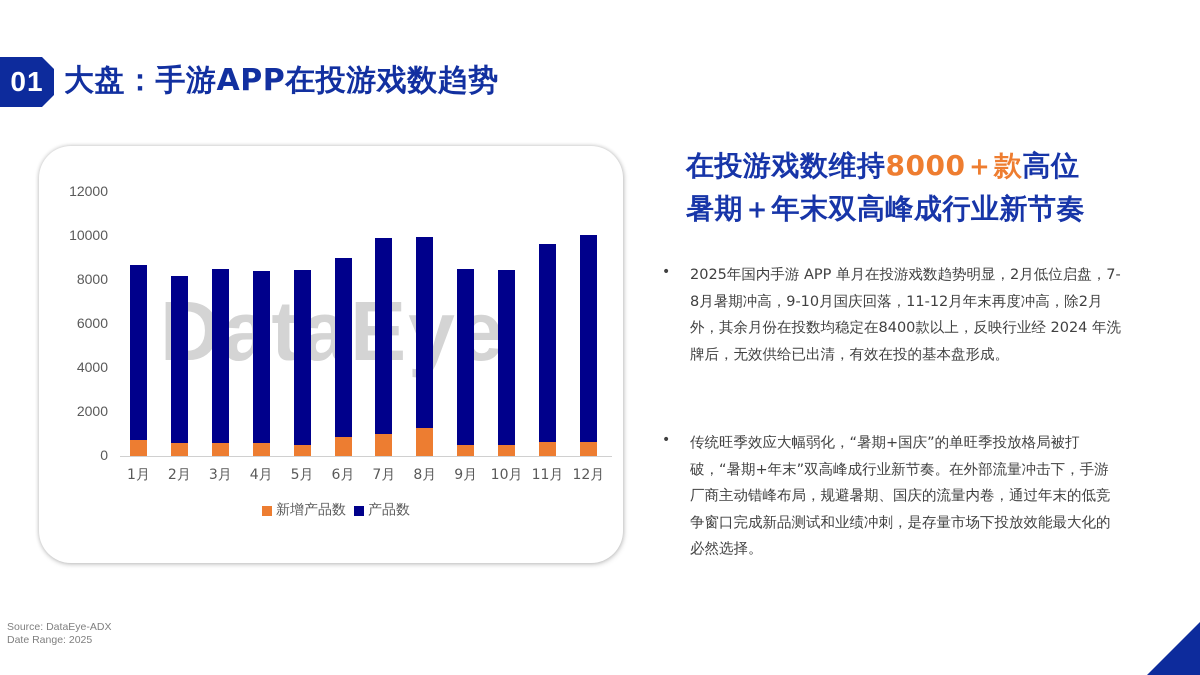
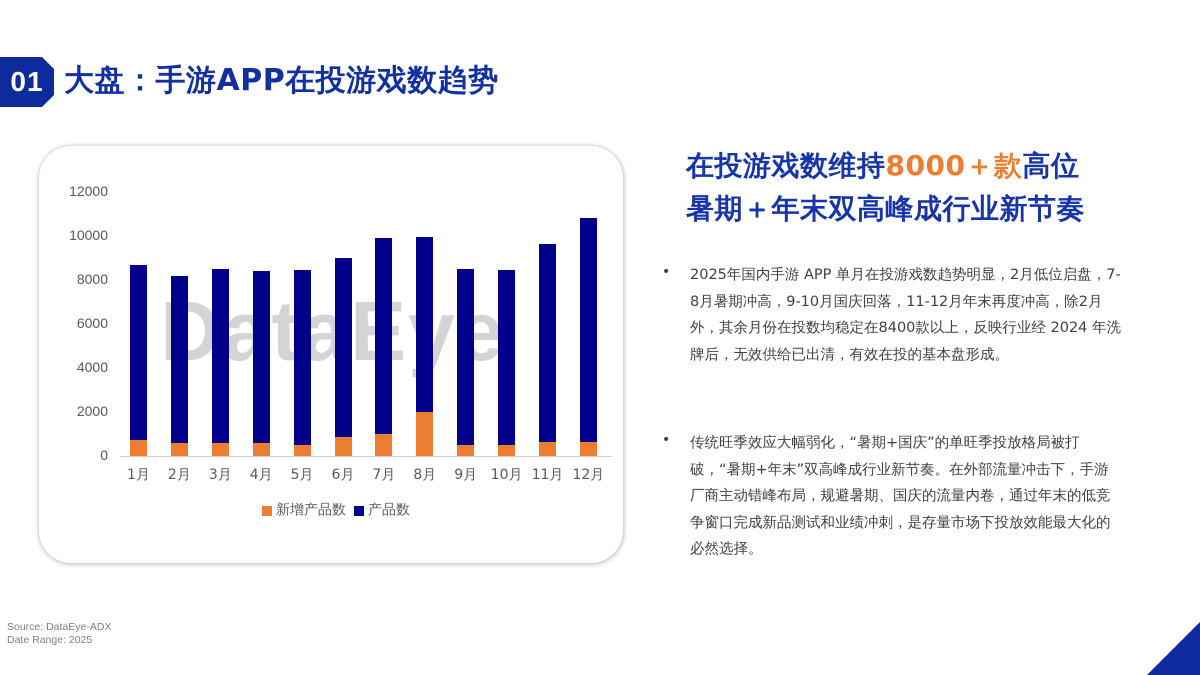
新增产品数/8月: 1300 -> 2000
产品数/12月: 10000 -> 10800
